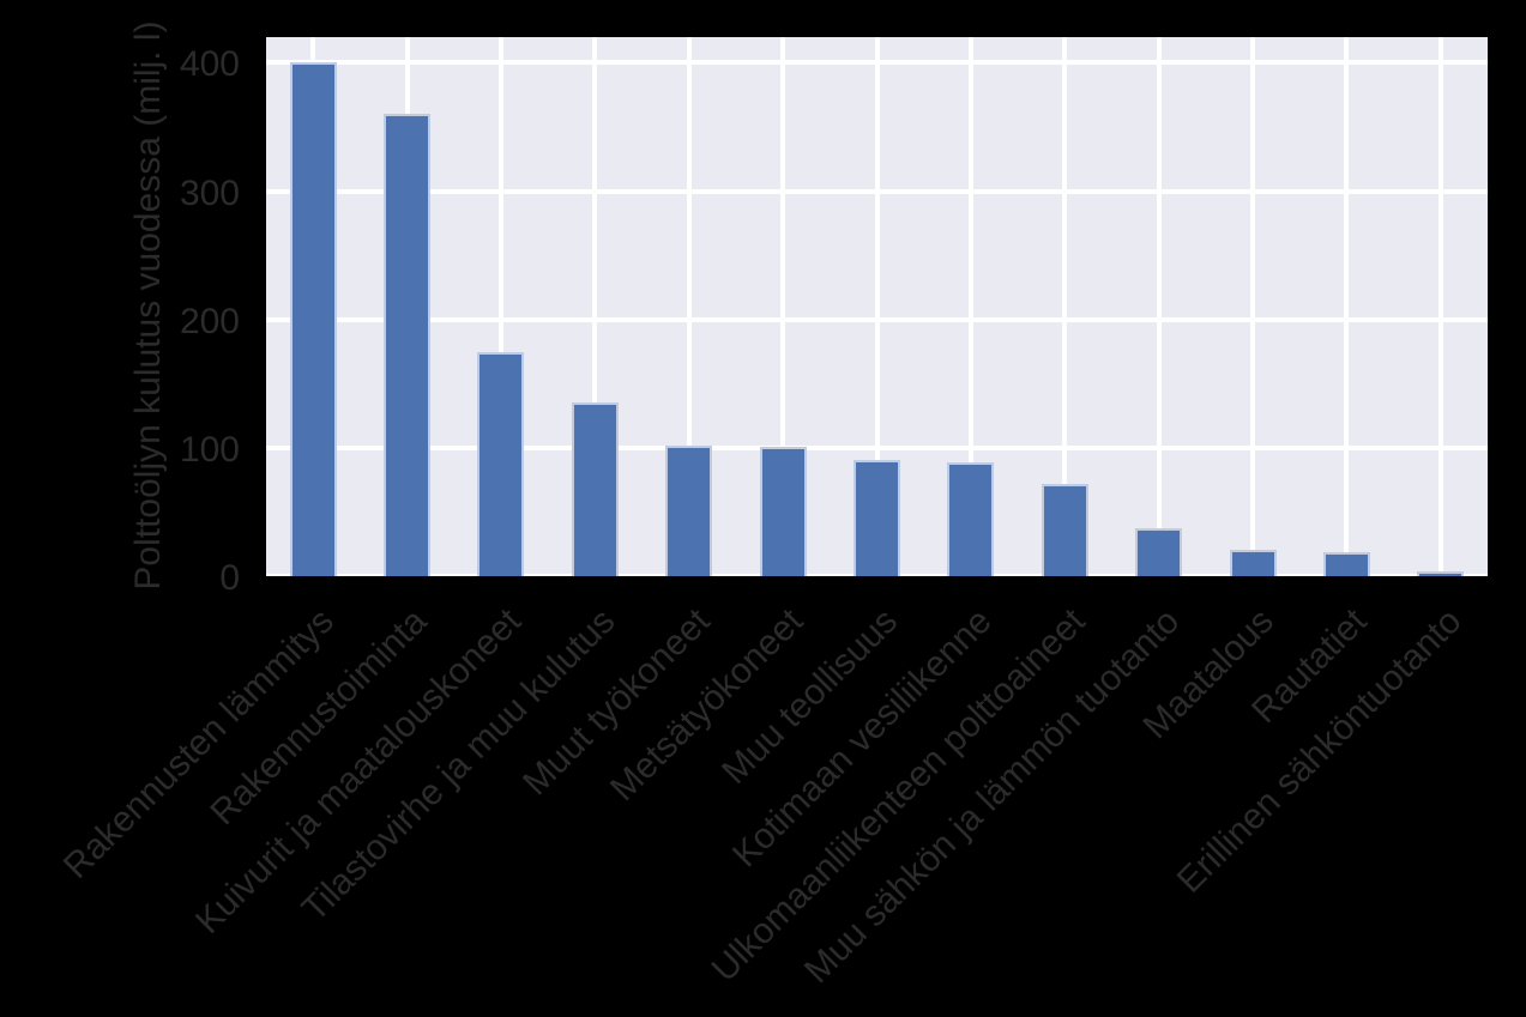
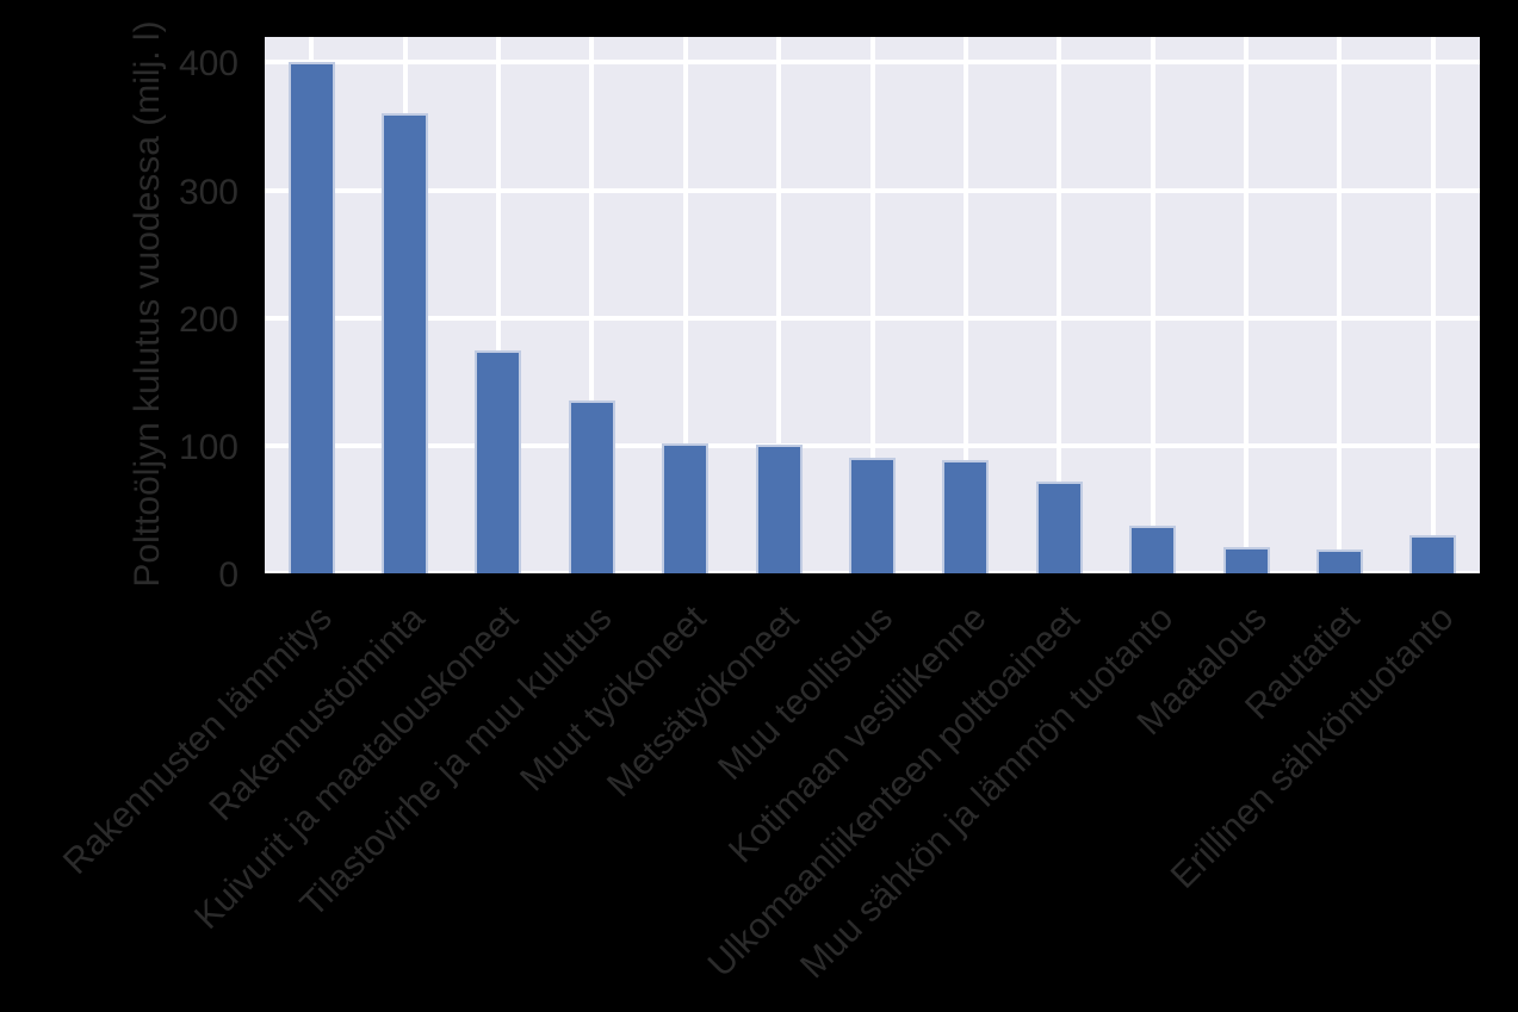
Erillinen sähköntuotanto: 4 -> 30
